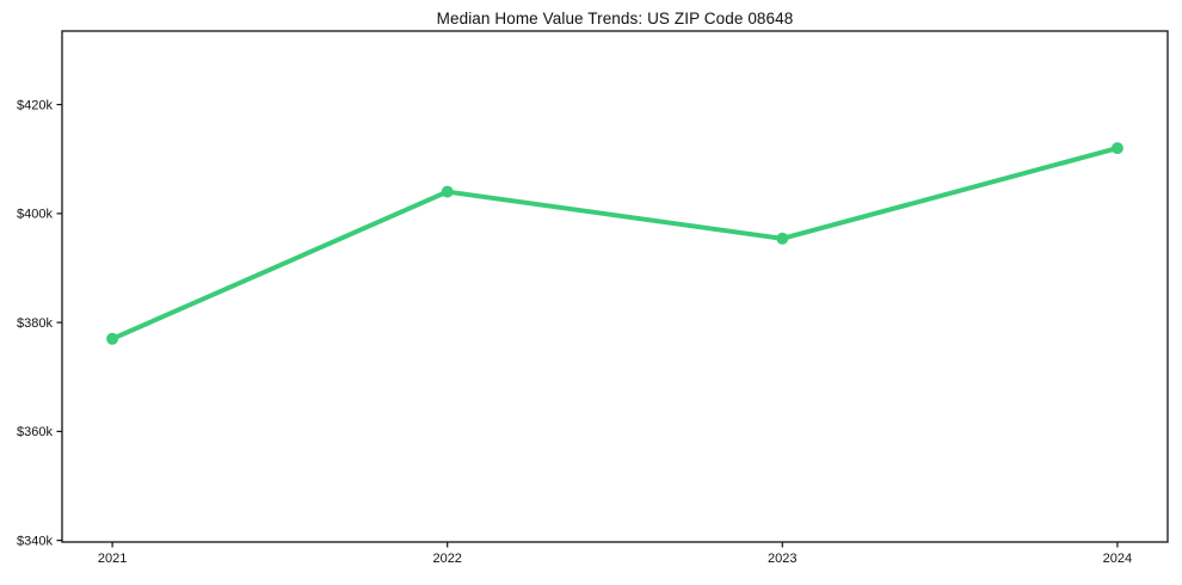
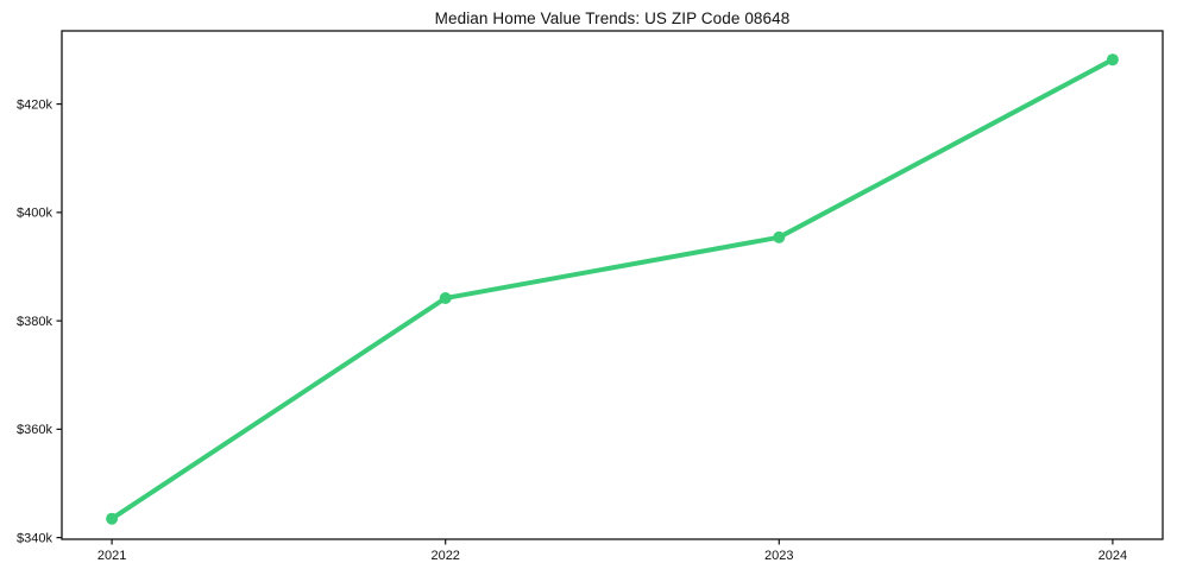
2021: $377k -> $344k
2022: $404k -> $384k
2024: $412k -> $428k
